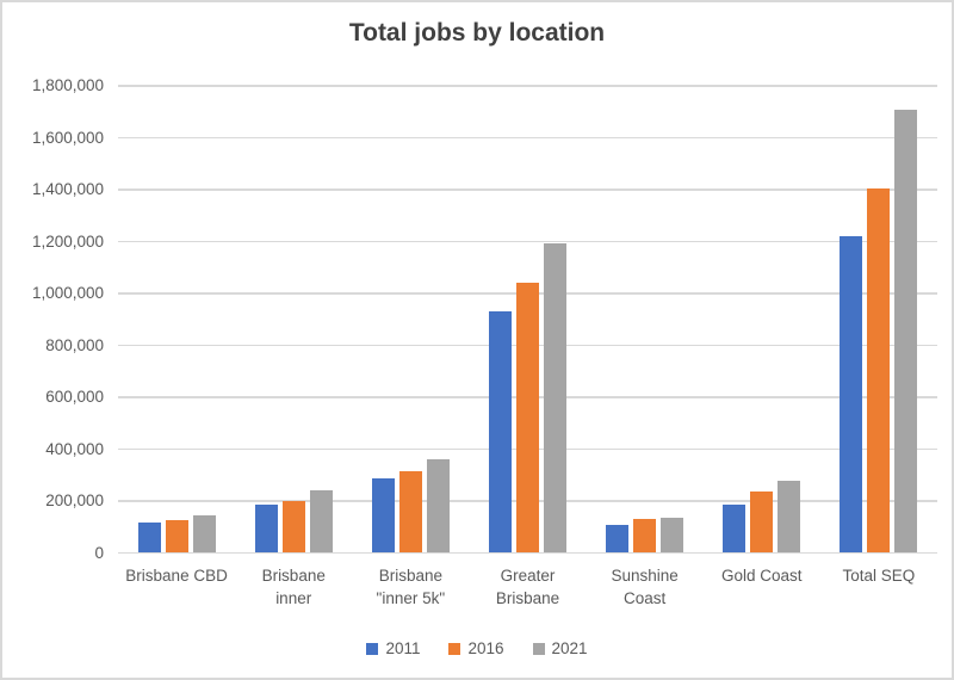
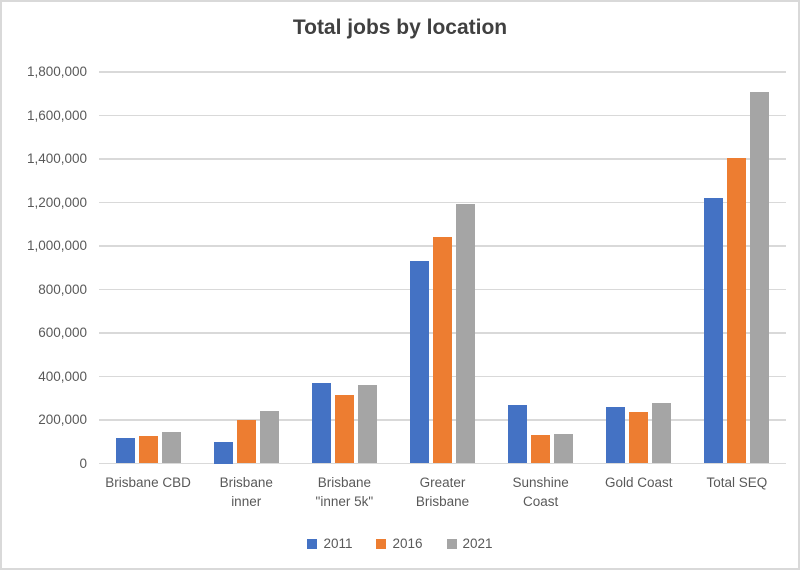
2011/Brisbane inner: 190000 -> 100000
2011/Brisbane "inner 5k": 290000 -> 370000
2011/Sunshine Coast: 110000 -> 270000
2011/Gold Coast: 190000 -> 260000
